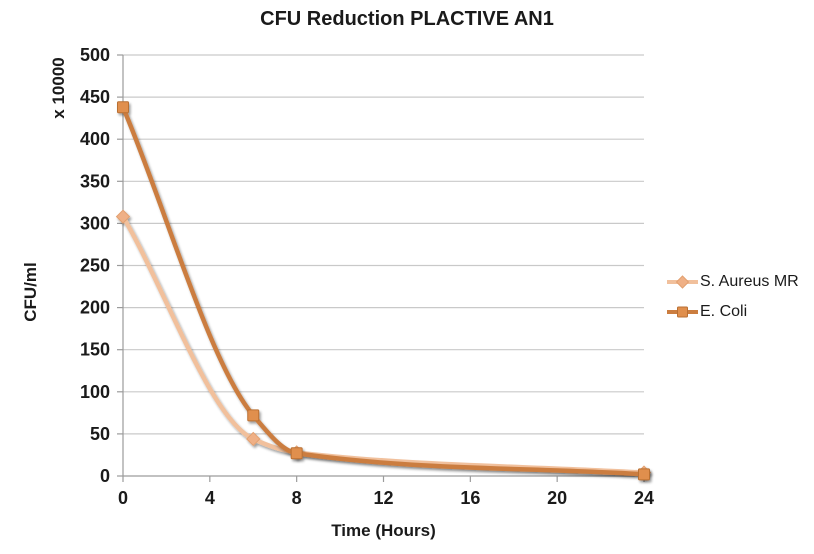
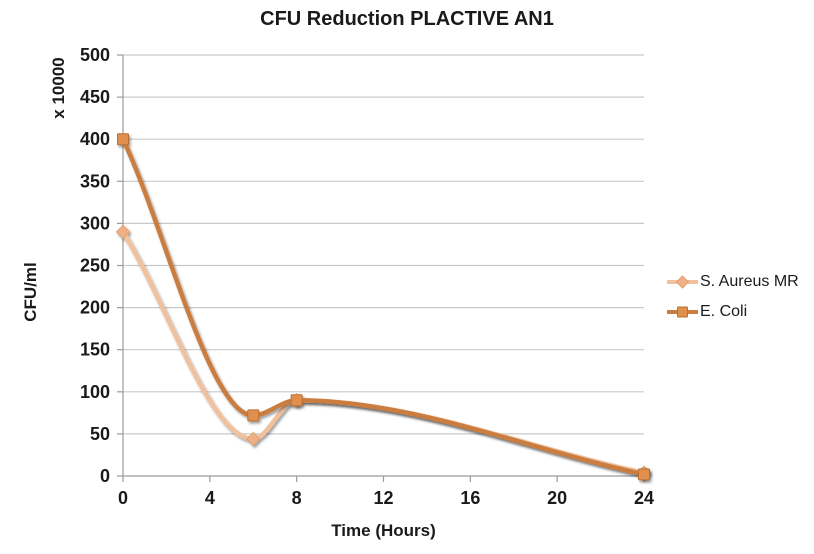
S. Aureus MR/0: 310 -> 290
E. Coli/0: 440 -> 400
S. Aureus MR/8: 30 -> 90
E. Coli/8: 30 -> 90
